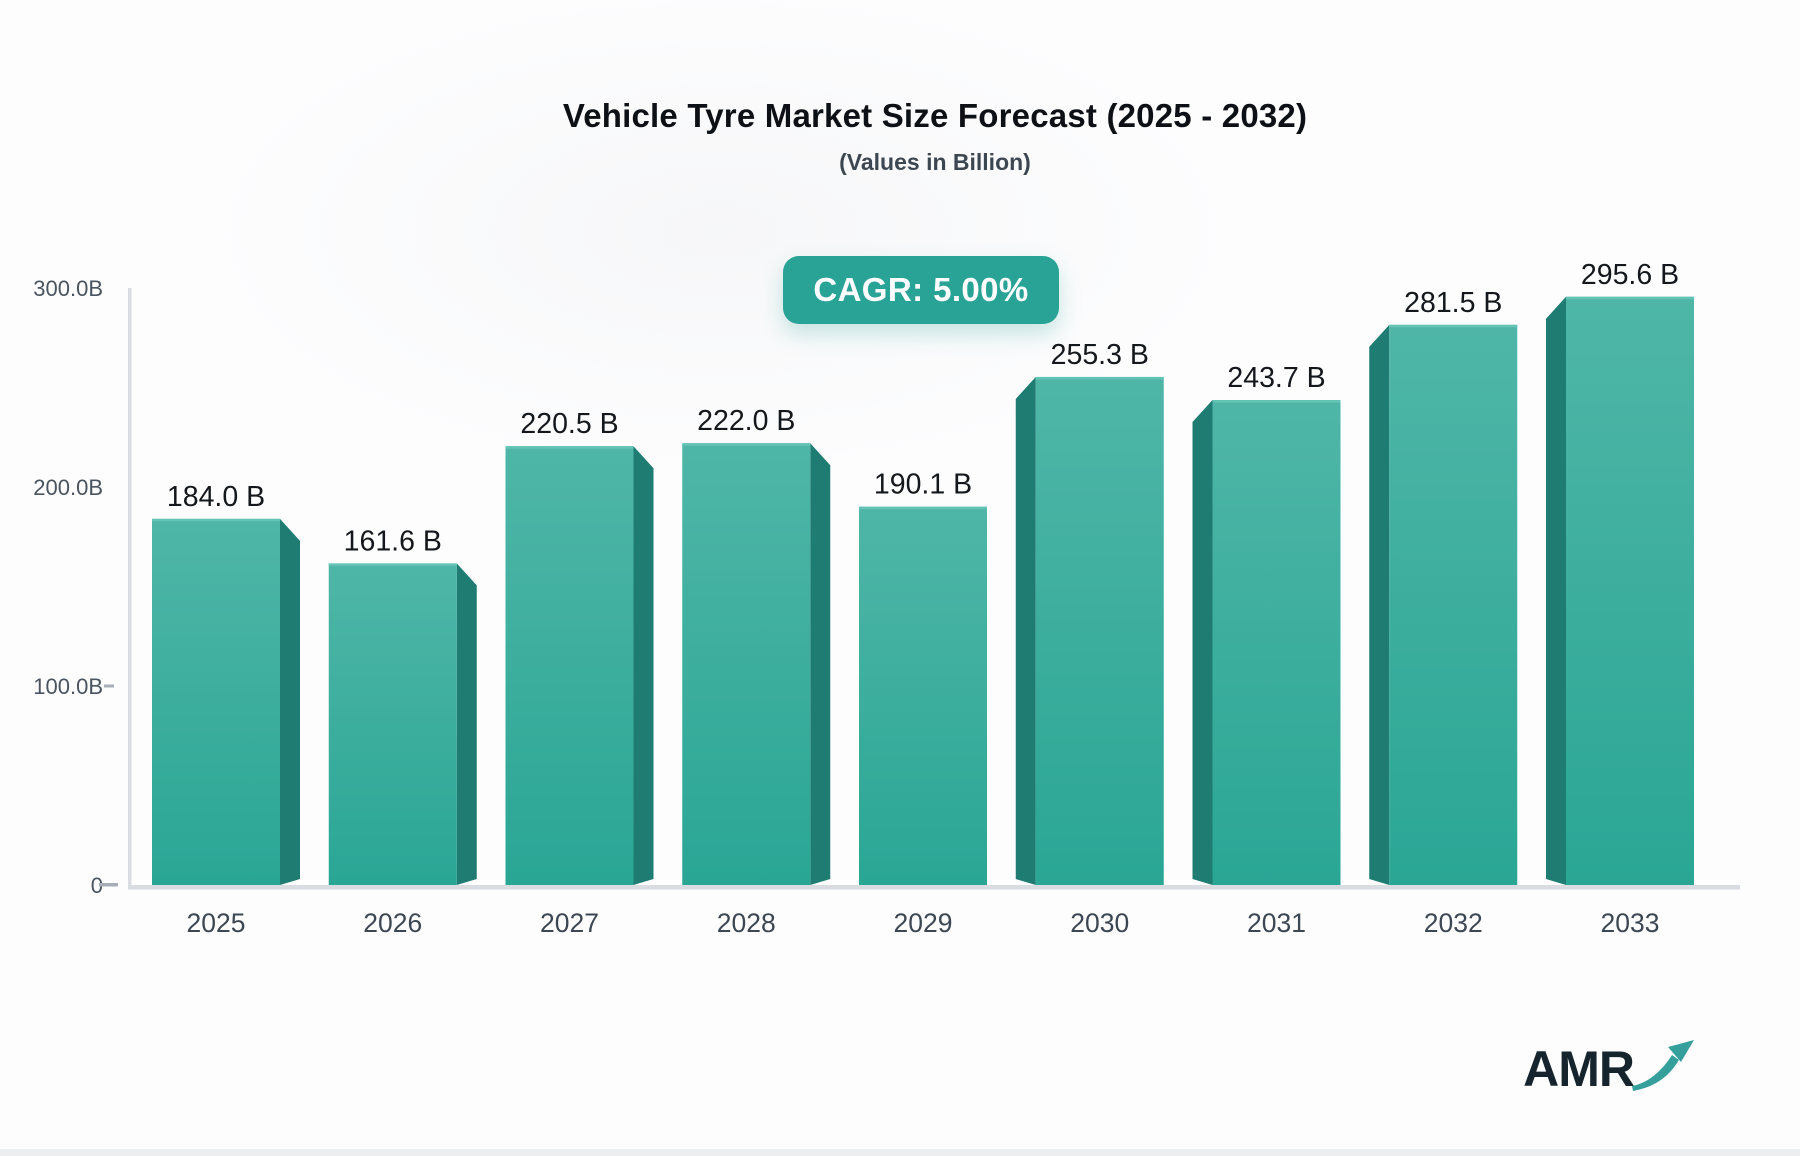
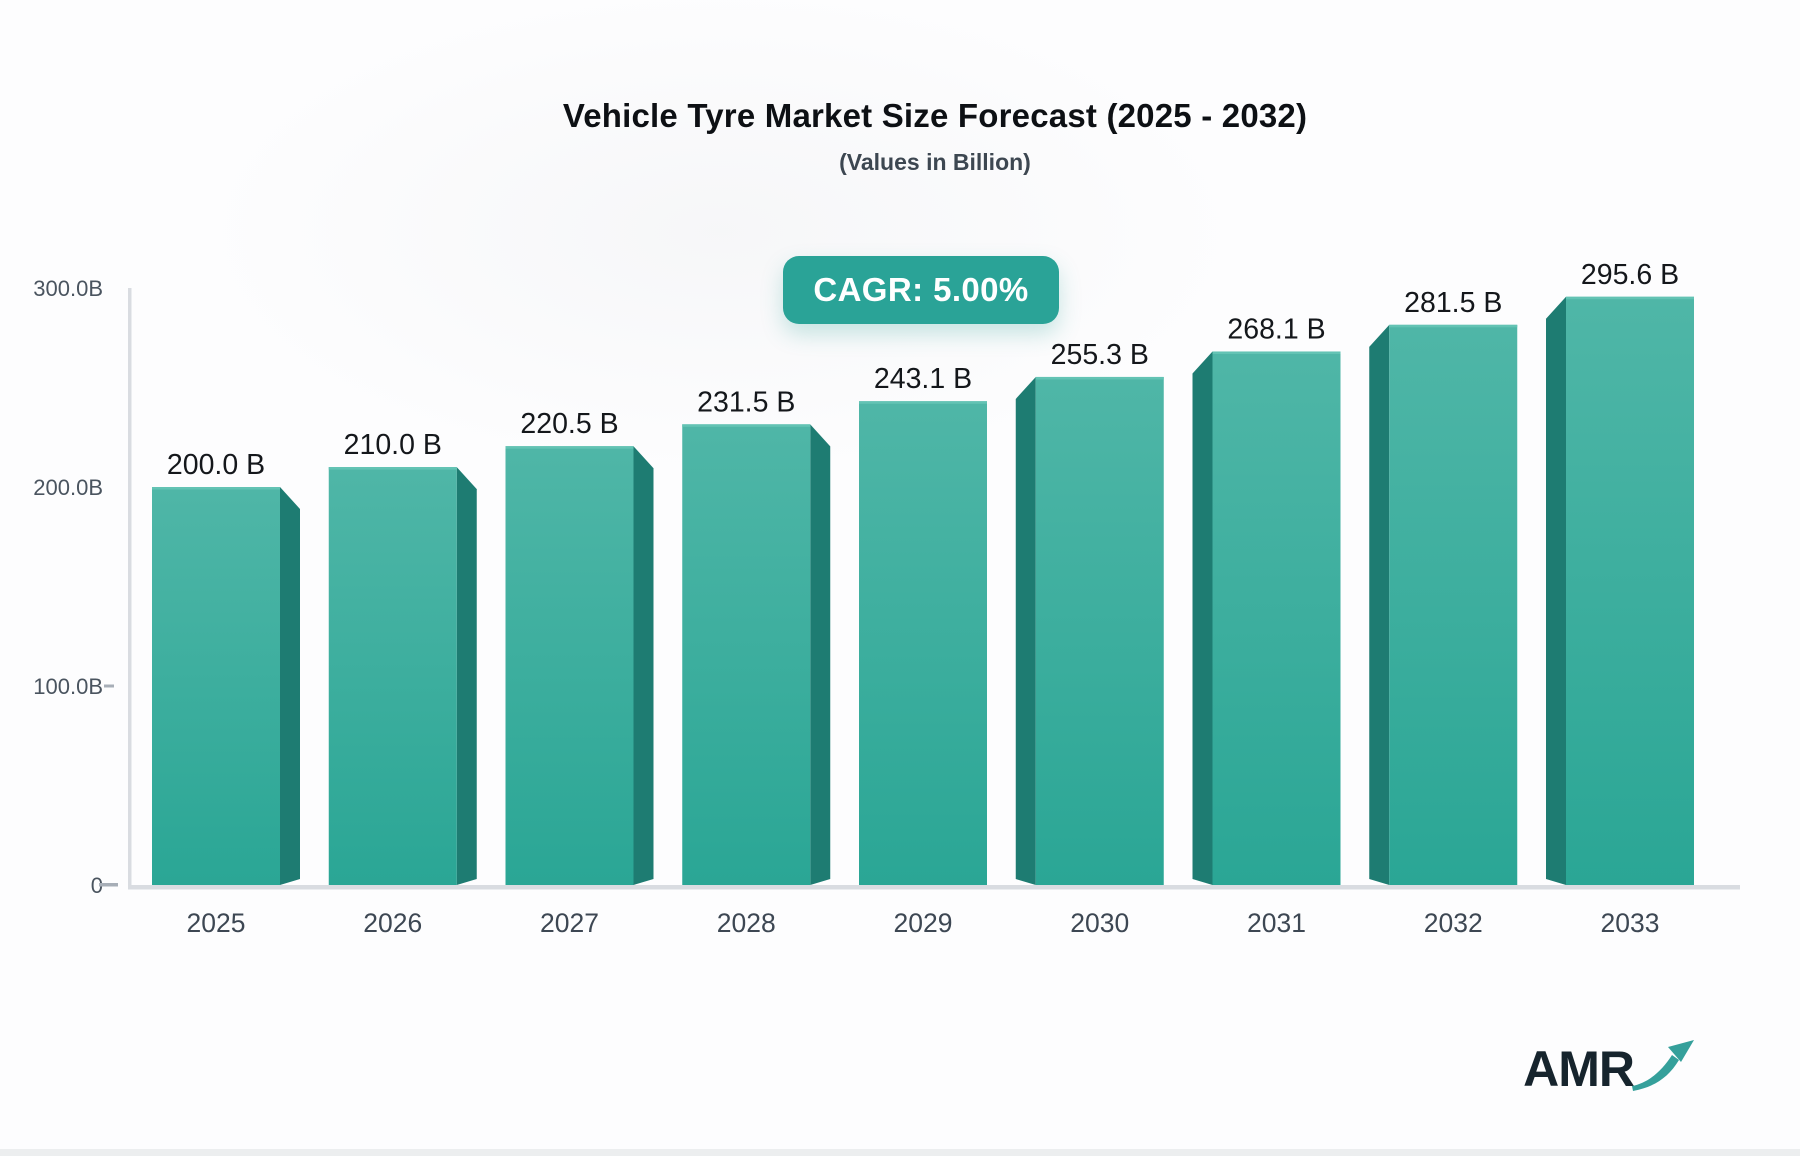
2025: 184.0 -> 200.0
2026: 161.6 -> 210.0
2028: 222.0 -> 231.5
2029: 190.1 -> 243.1
2031: 243.7 -> 268.1
